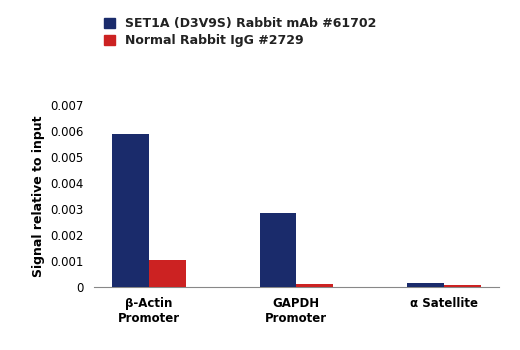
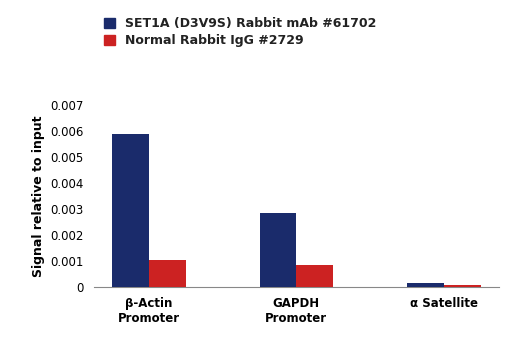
Normal Rabbit IgG #2729/GAPDH Promoter: 0.00012 -> 0.00085
